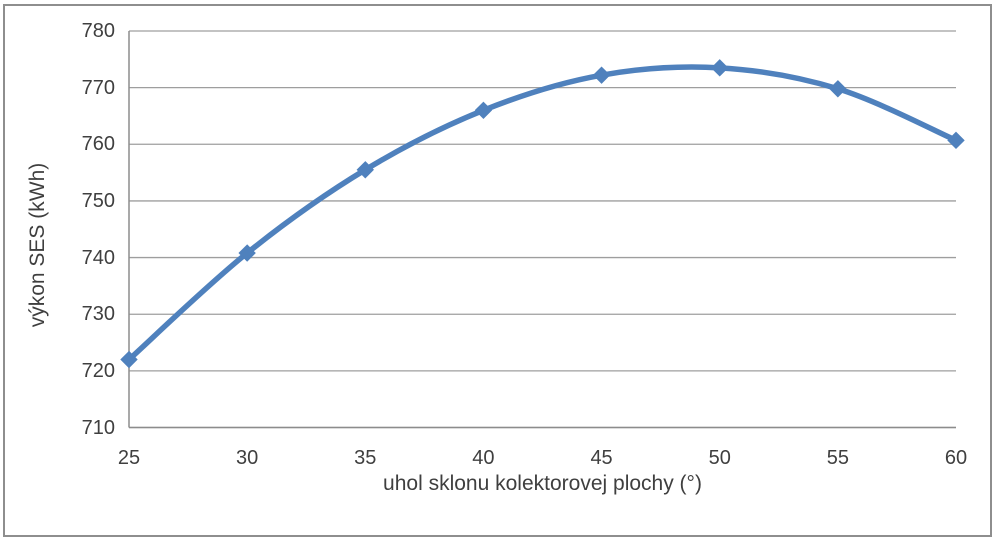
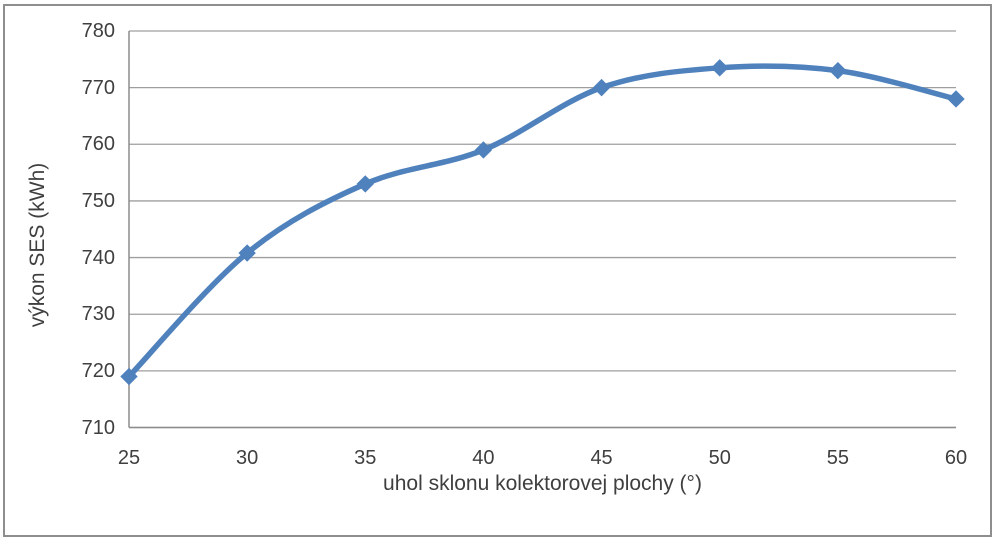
25: 722 -> 719
35: 756 -> 753
40: 766 -> 759
45: 772 -> 770
55: 770 -> 773
60: 761 -> 768
